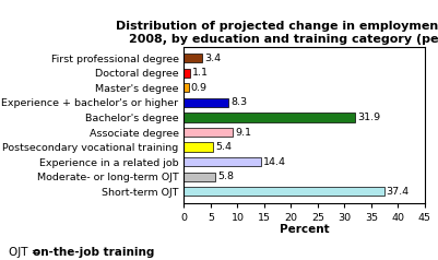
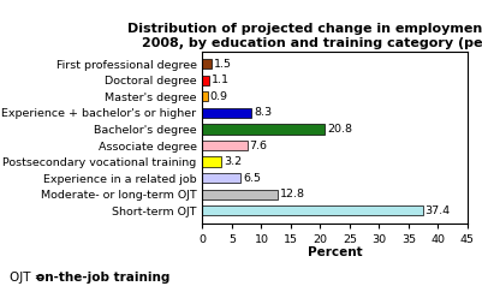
First professional degree: 3.4 -> 1.5
Bachelor's degree: 31.9 -> 20.8
Associate degree: 9.1 -> 7.6
Postsecondary vocational training: 5.4 -> 3.2
Experience in a related job: 14.4 -> 6.5
Moderate- or long-term OJT: 5.8 -> 12.8
